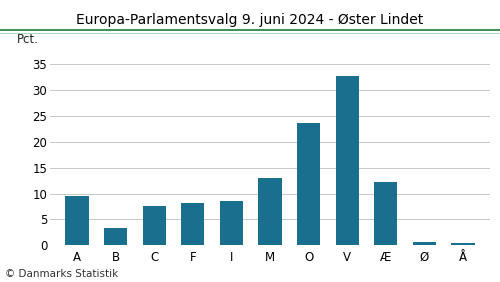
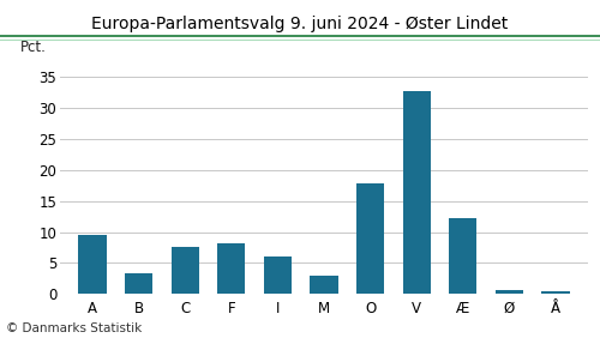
I: 8.6 -> 6.0
M: 13.0 -> 3.0
O: 23.6 -> 17.8
